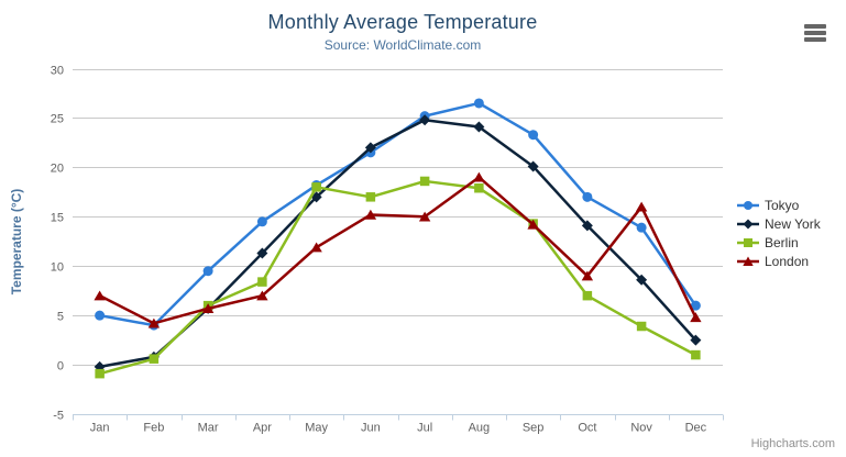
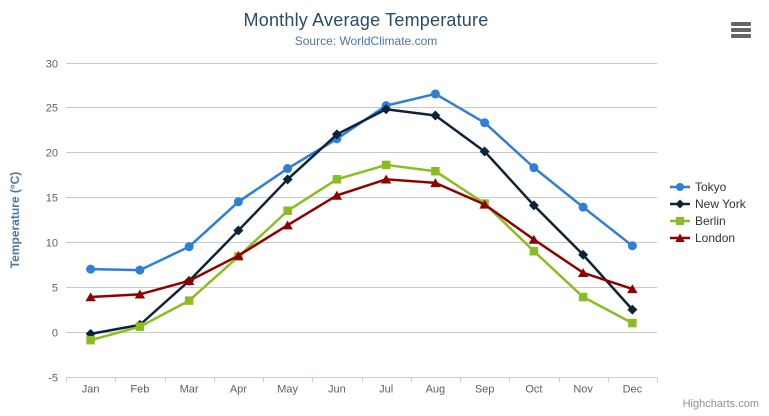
Tokyo/Jan: 5 -> 7
London/Jan: 7 -> 4
Tokyo/Feb: 4 -> 7
Berlin/Mar: 6 -> 4
London/Apr: 7 -> 8
Berlin/May: 18 -> 14
London/Jul: 15 -> 17
London/Aug: 19 -> 17
Tokyo/Oct: 17 -> 18
Berlin/Oct: 7 -> 9
London/Oct: 9 -> 10
London/Nov: 16 -> 7
Tokyo/Dec: 6 -> 10
